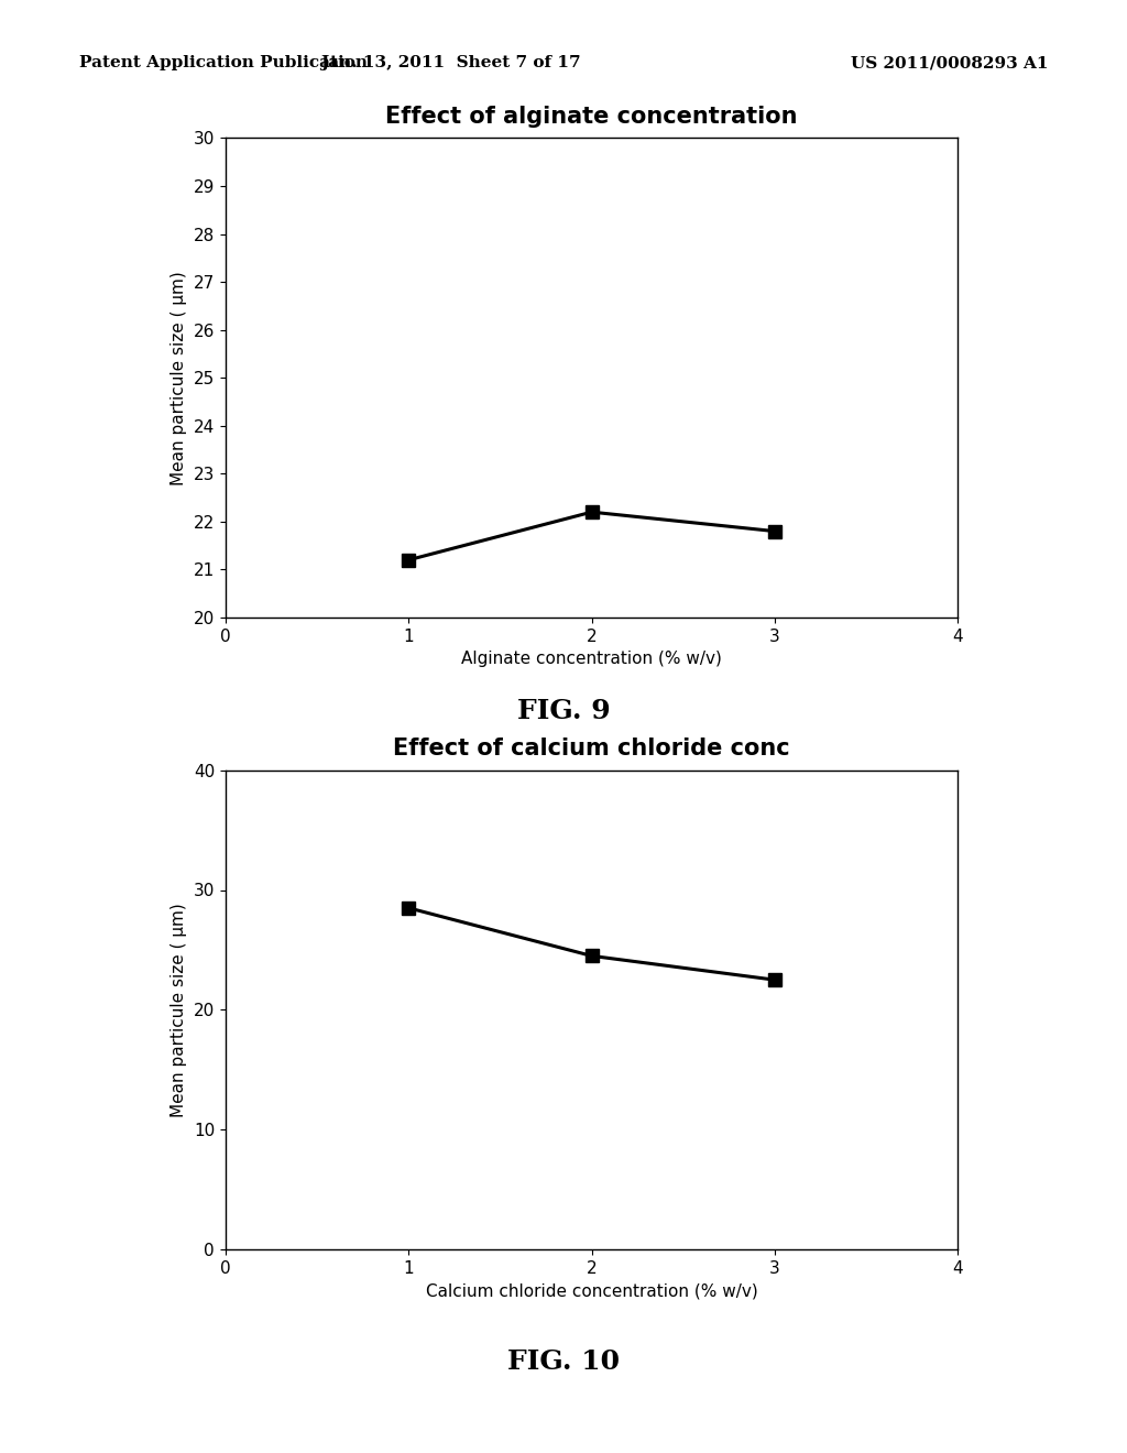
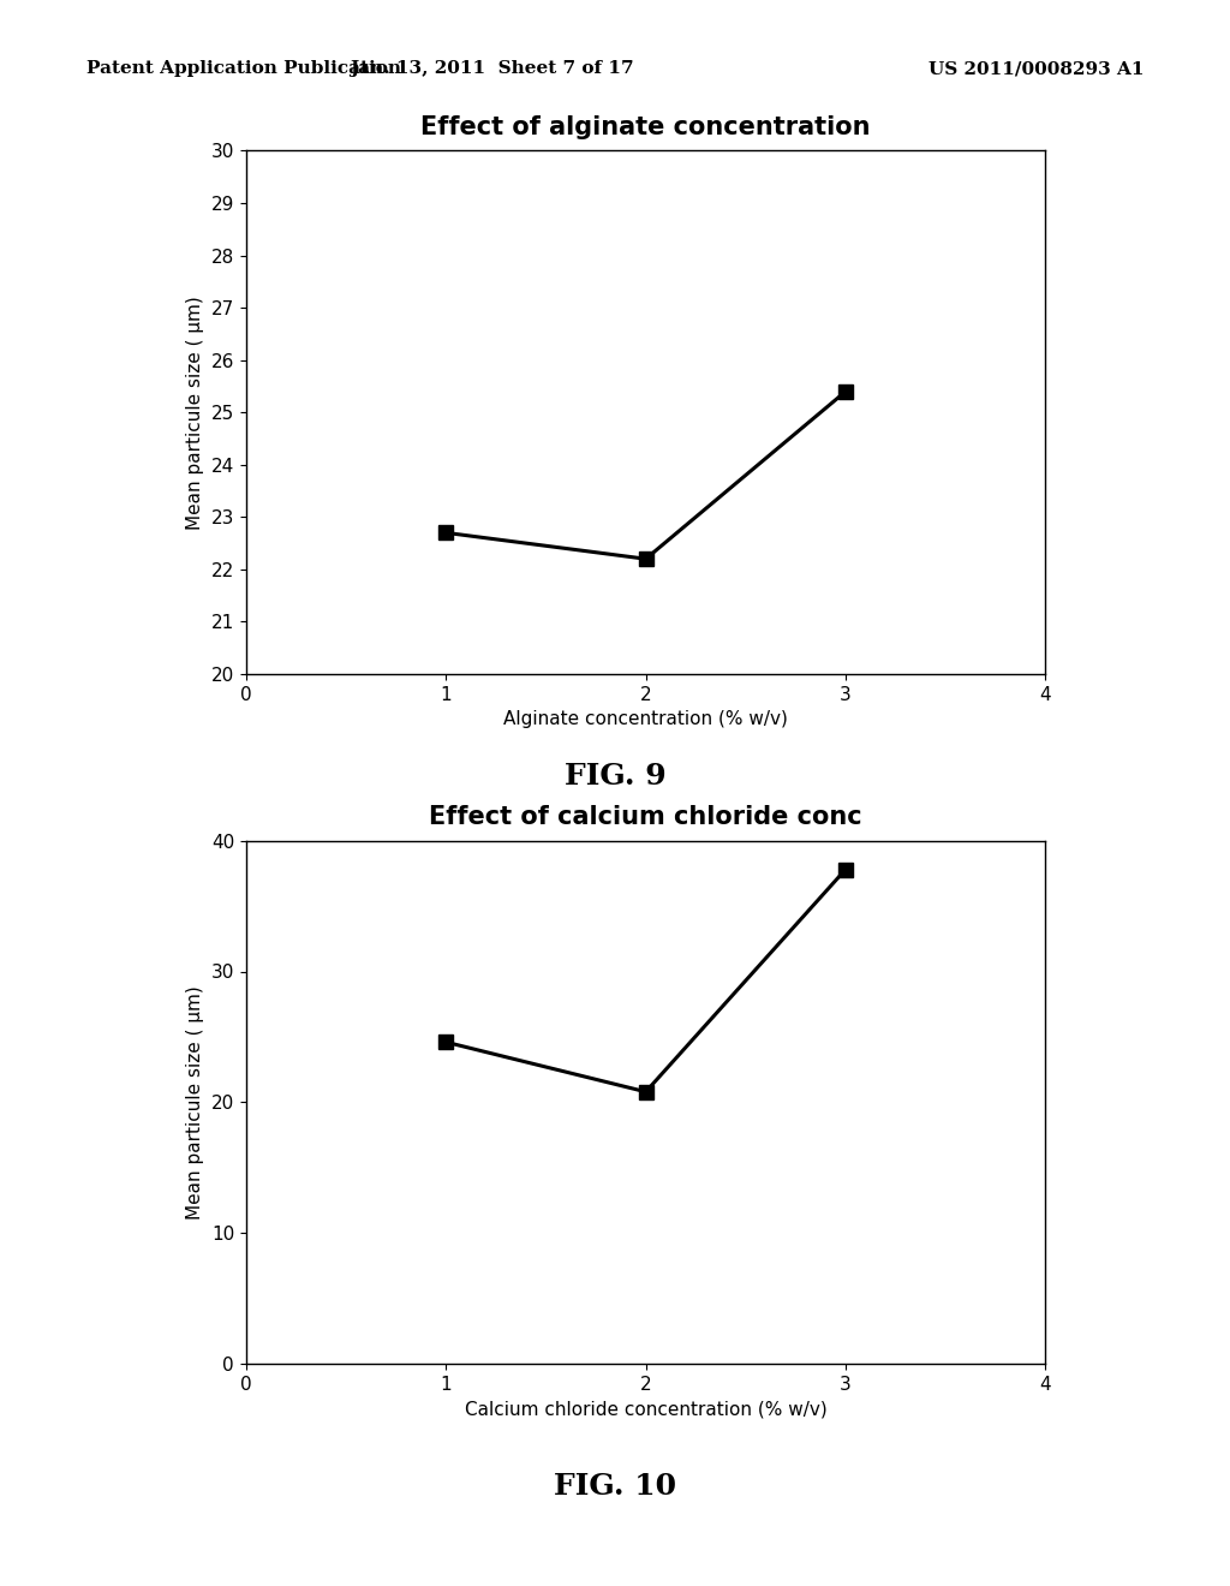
Effect of alginate concentration/1: 21.2 -> 22.7
Effect of alginate concentration/3: 21.8 -> 25.4
Effect of calcium chloride conc/1: 28.5 -> 24.6
Effect of calcium chloride conc/2: 24.5 -> 20.8
Effect of calcium chloride conc/3: 22.5 -> 37.8
